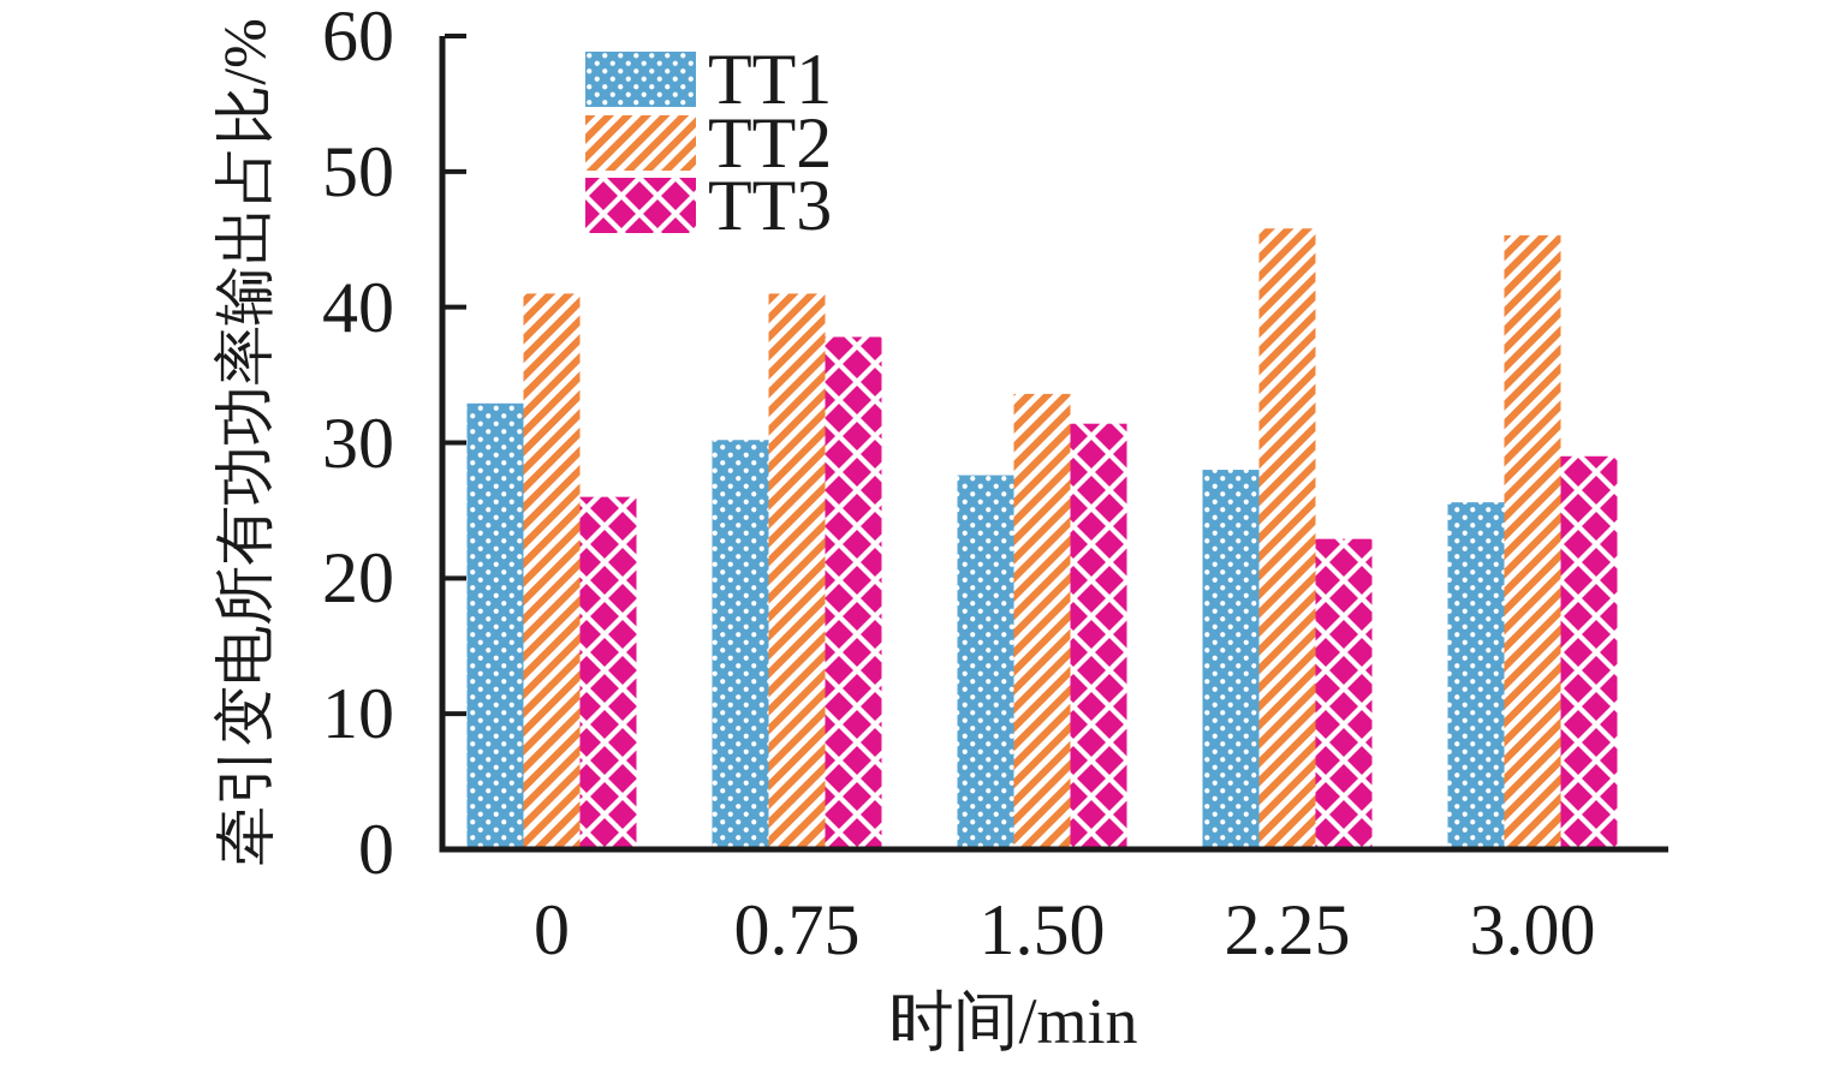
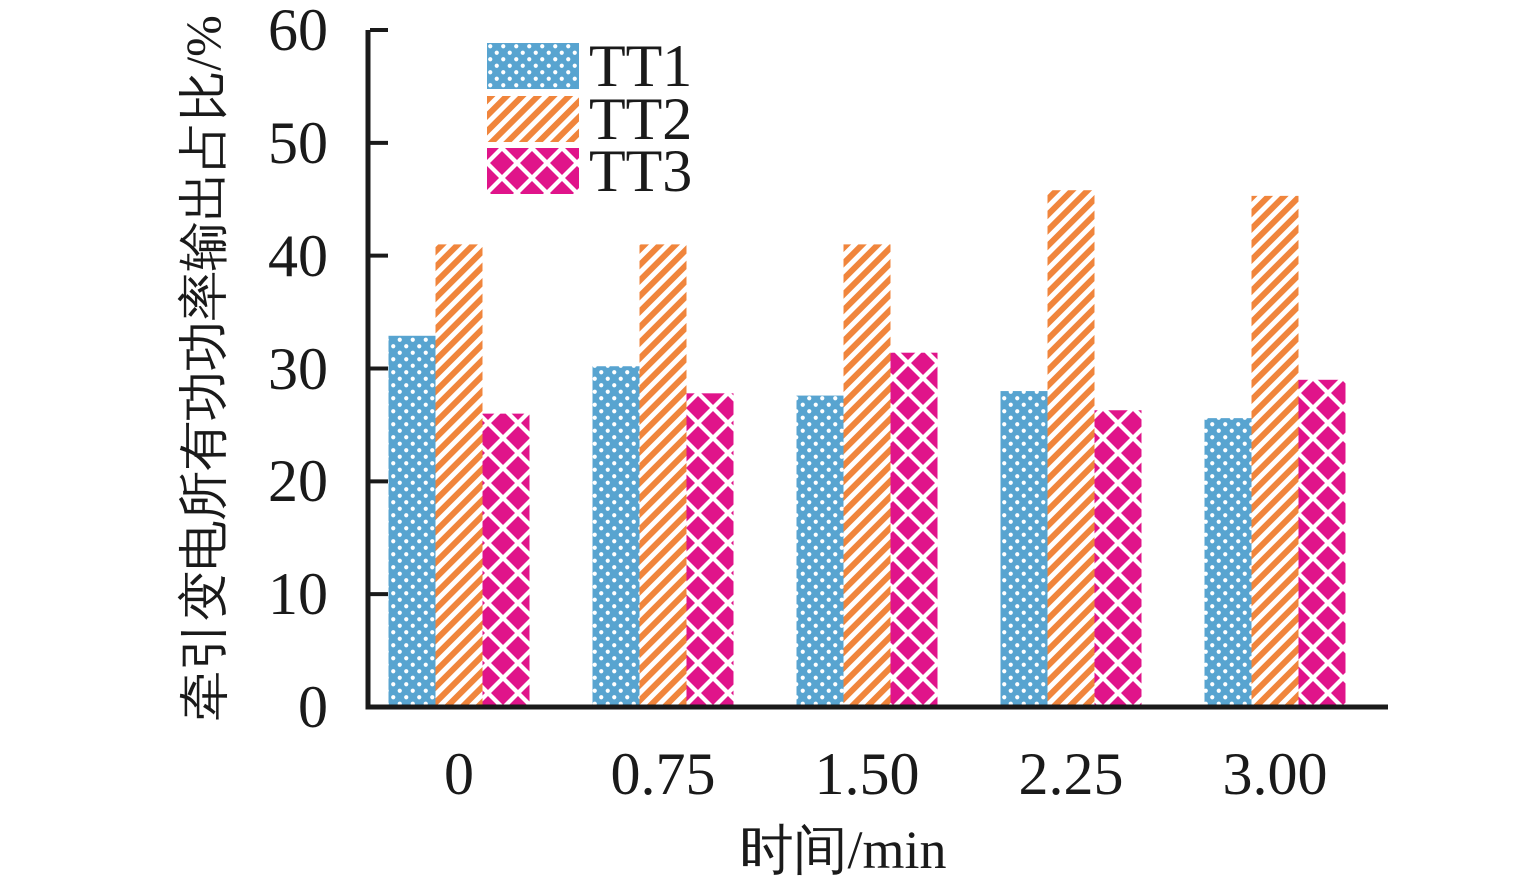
TT3/0.75: 37.8 -> 27.8
TT2/1.50: 33.6 -> 41.0
TT3/2.25: 22.9 -> 26.3
